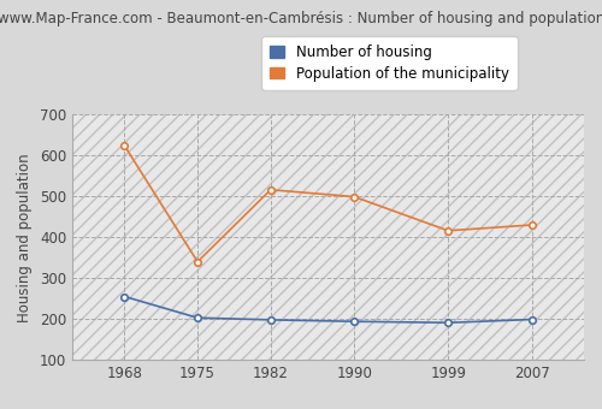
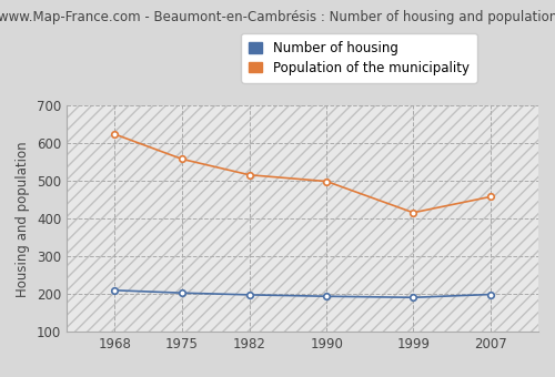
Number of housing/1968: 255 -> 210
Population of the municipality/1975: 340 -> 558
Population of the municipality/2007: 430 -> 458
